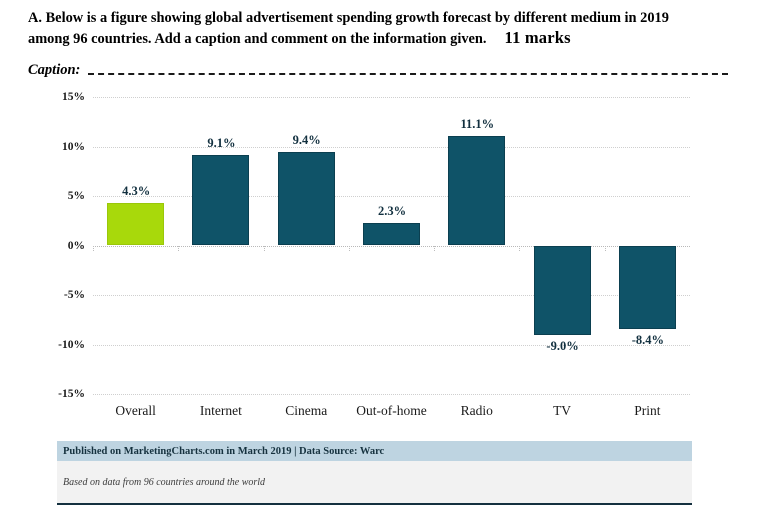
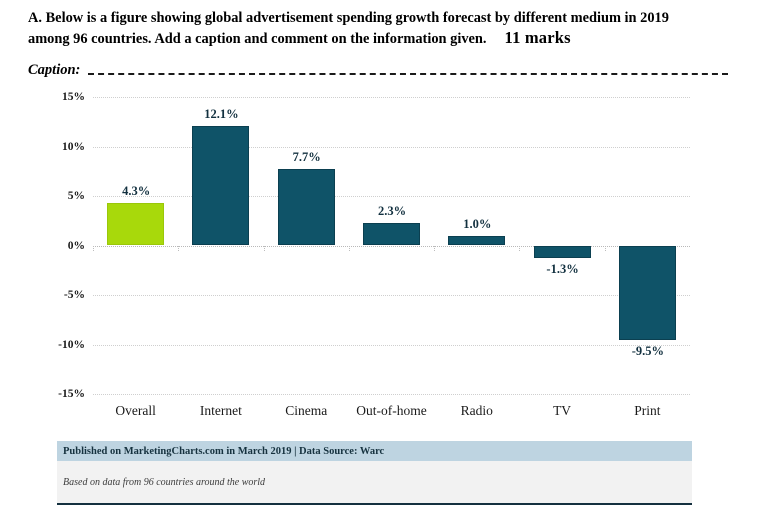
Internet: 9.1% -> 12.1%
Cinema: 9.4% -> 7.7%
Radio: 11.1% -> 1.0%
TV: -9.0% -> -1.3%
Print: -8.4% -> -9.5%
